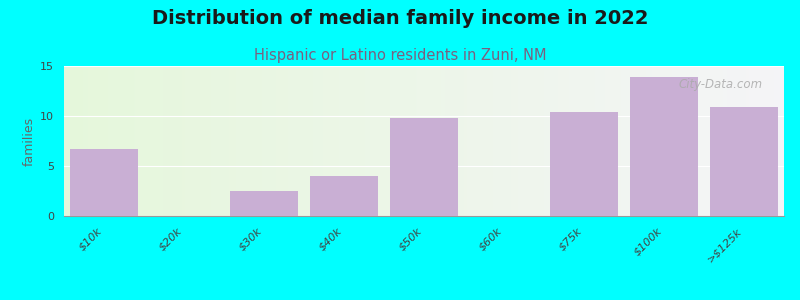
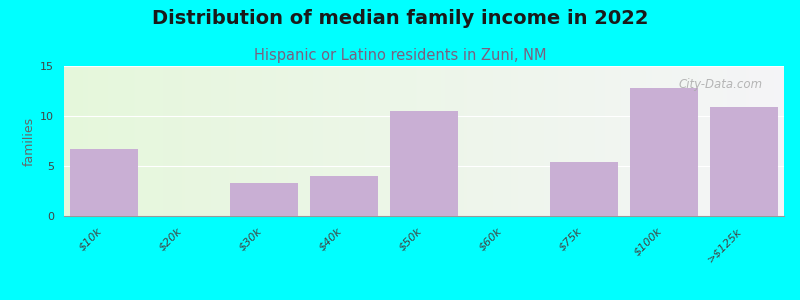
$30k: 2.5 -> 3.3
$50k: 9.8 -> 10.5
$75k: 10.4 -> 5.4
$100k: 13.9 -> 12.8
